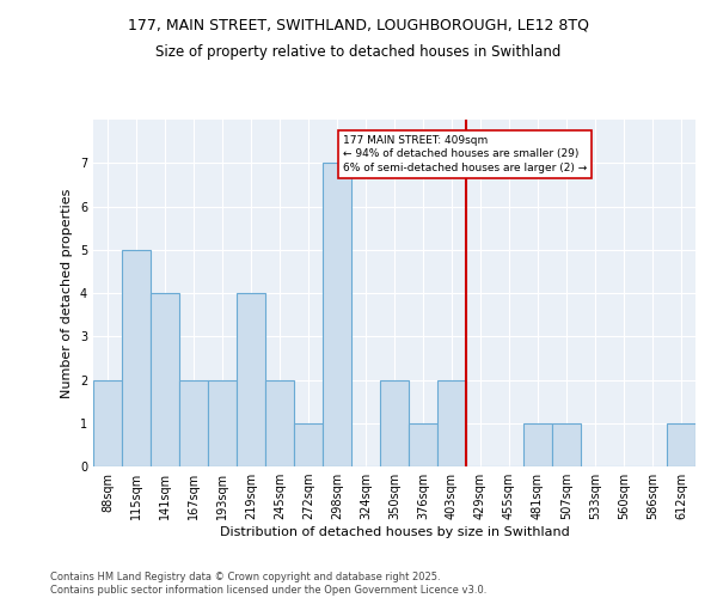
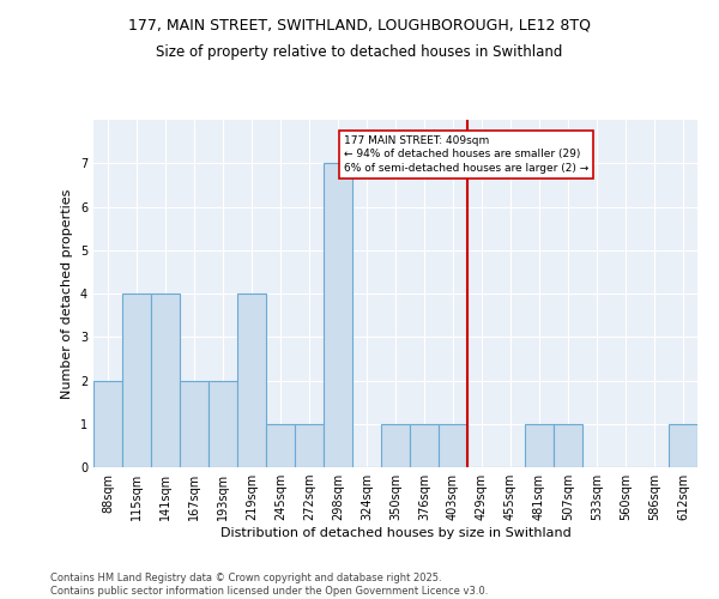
115sqm: 5 -> 4
245sqm: 2 -> 1
350sqm: 2 -> 1
403sqm: 2 -> 1
